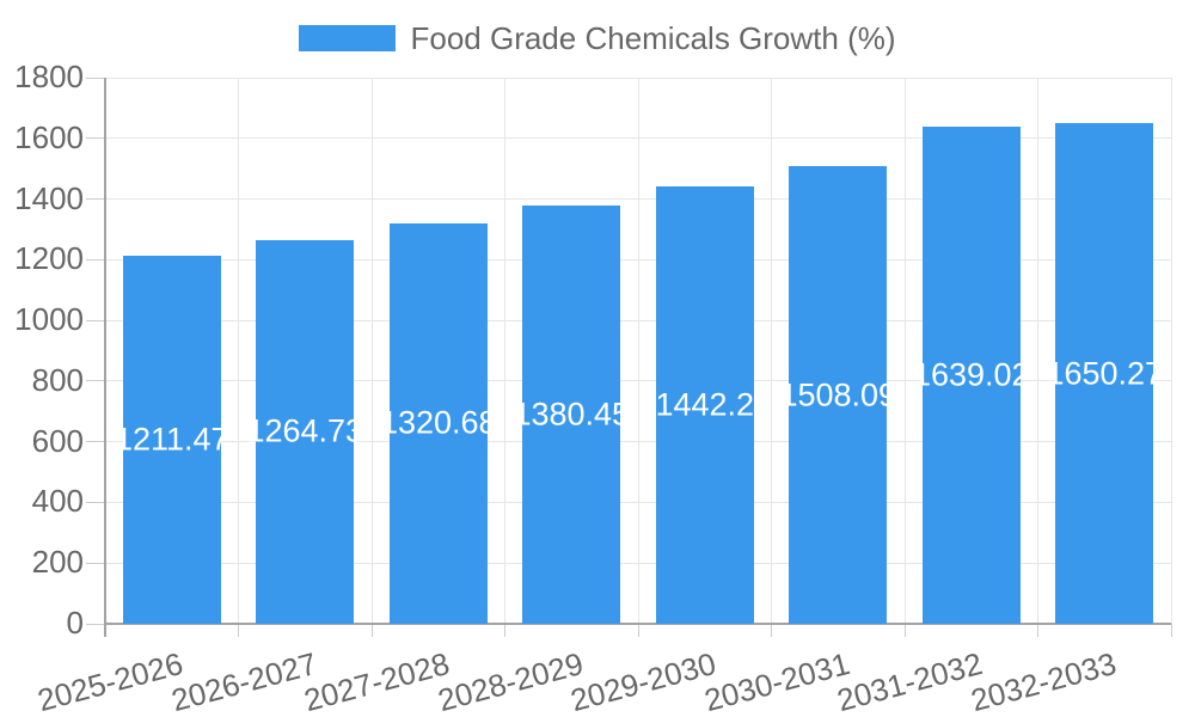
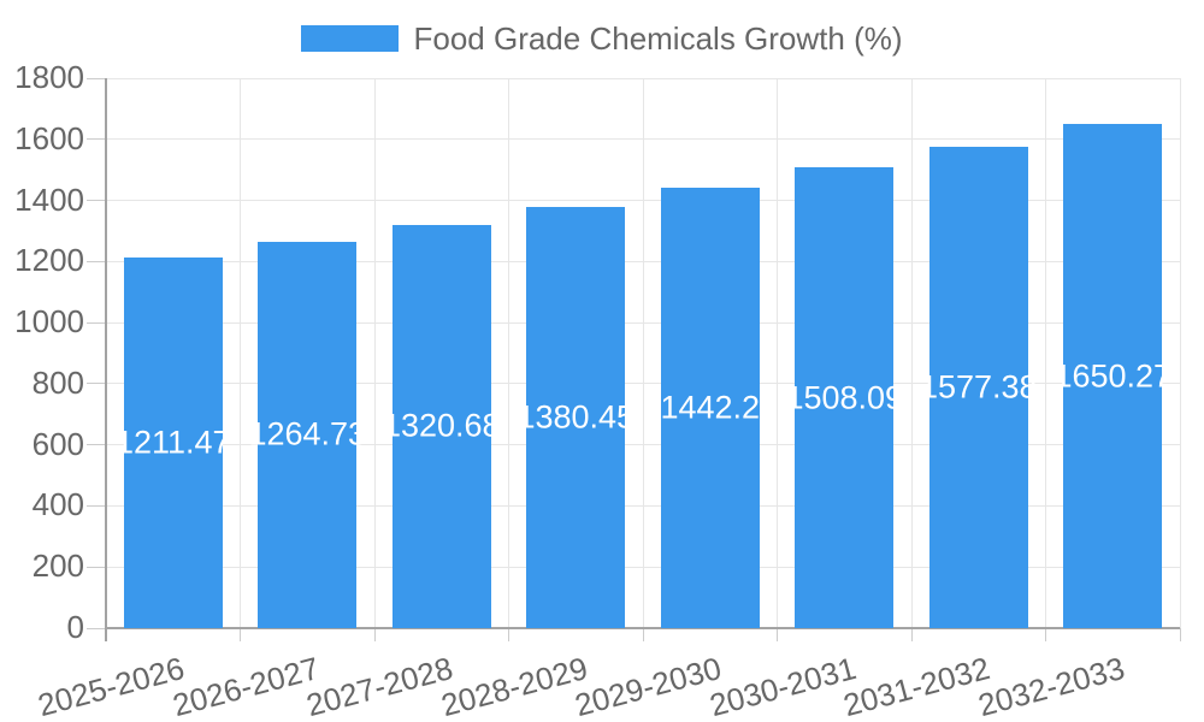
2031-2032: 1639.02 -> 1577.38
